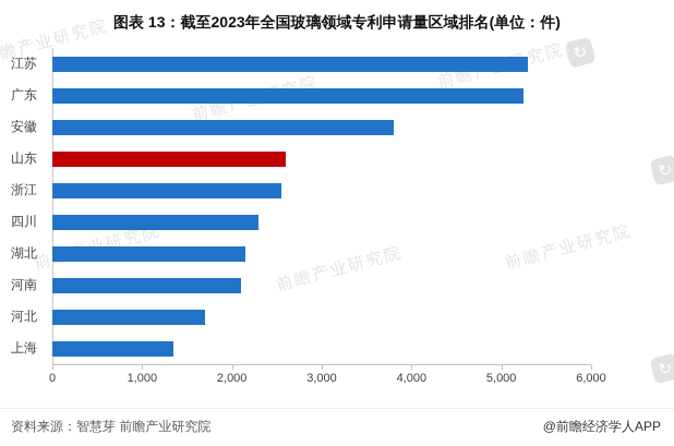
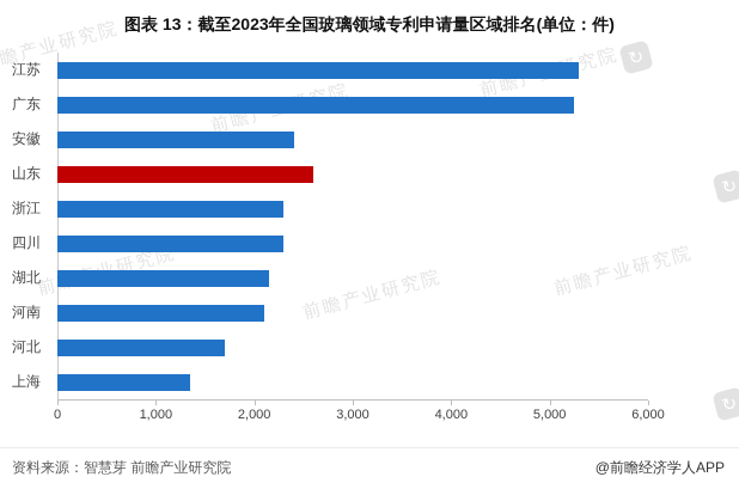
安徽: 3800 -> 2400
浙江: 2600 -> 2300
